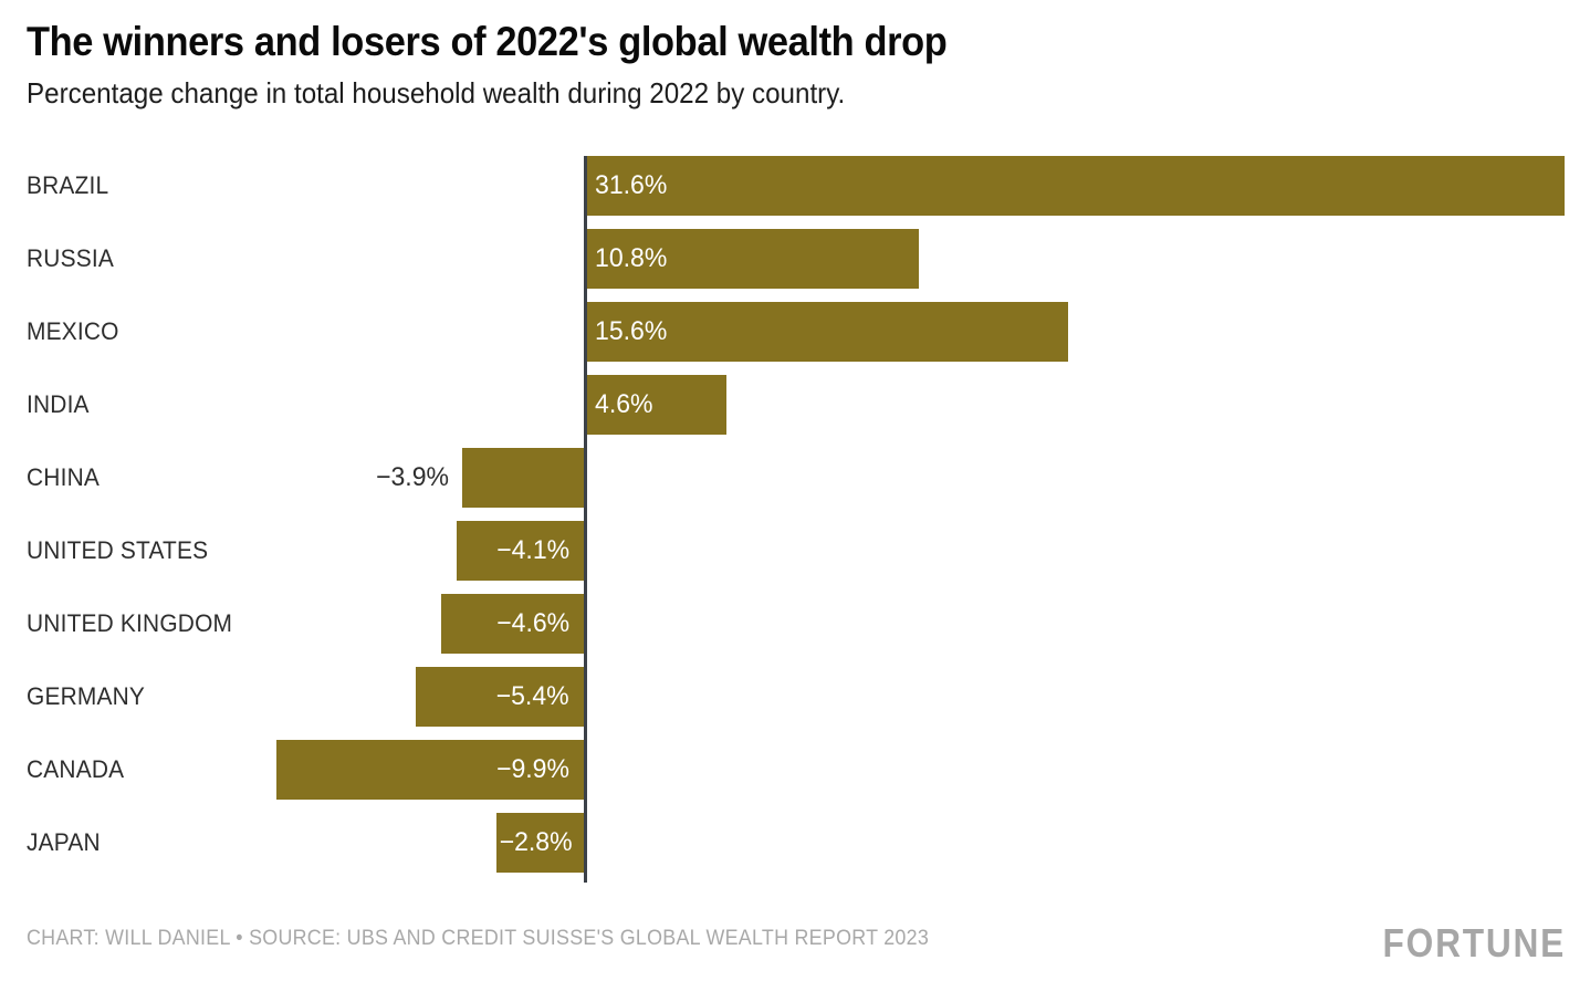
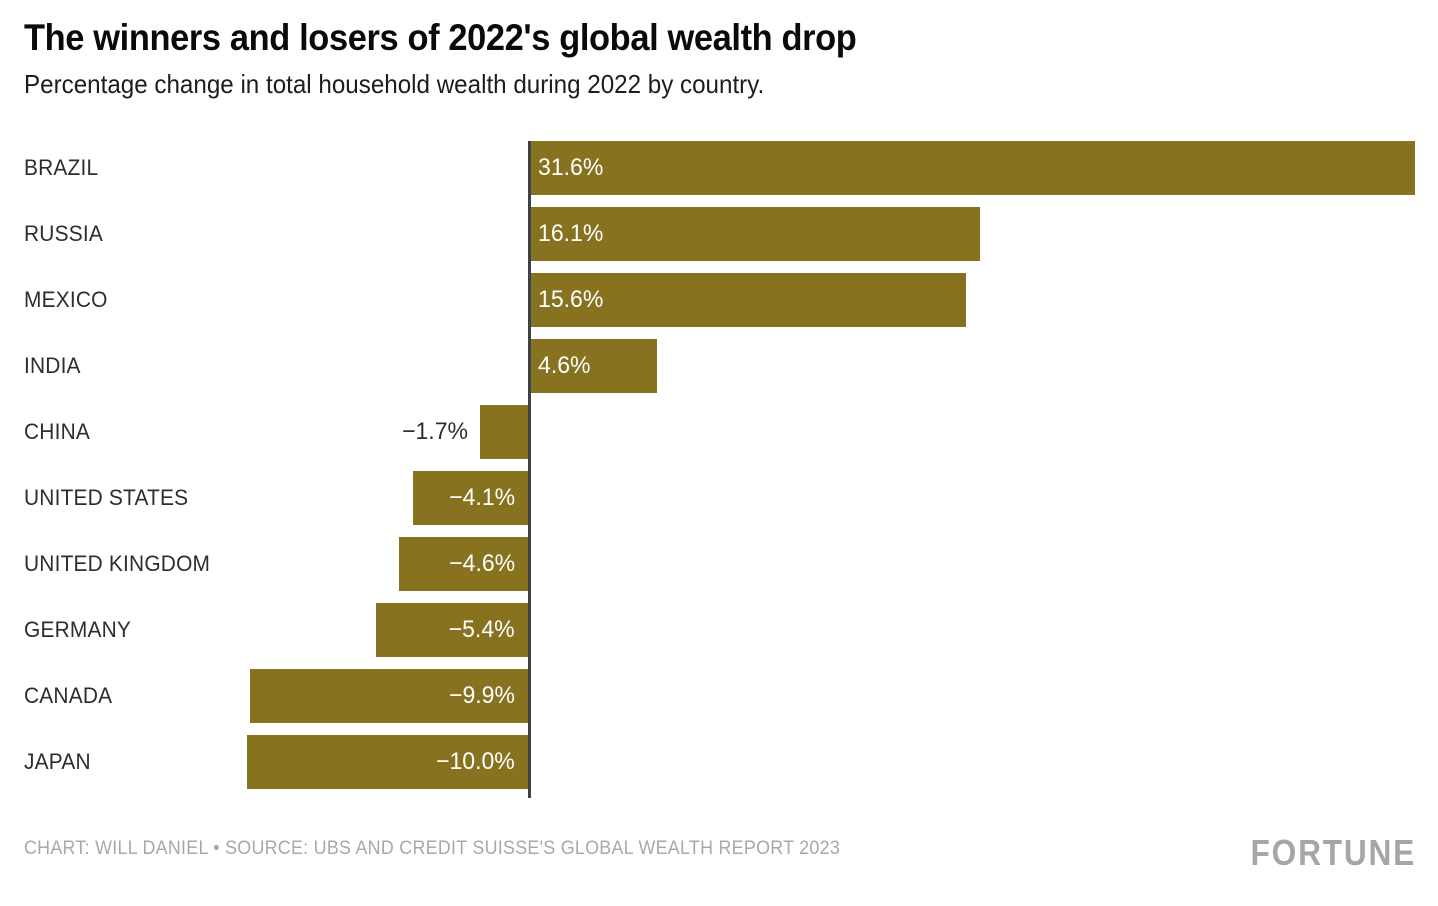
RUSSIA: 10.8% -> 16.1%
CHINA: −3.9% -> −1.7%
JAPAN: −2.8% -> −10.0%
